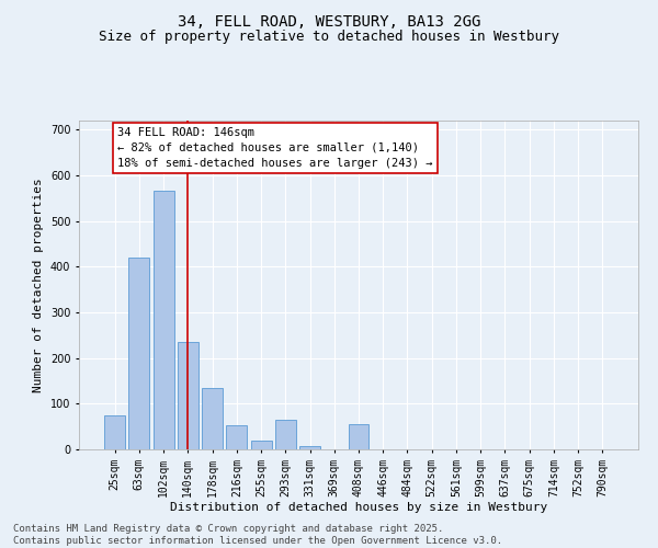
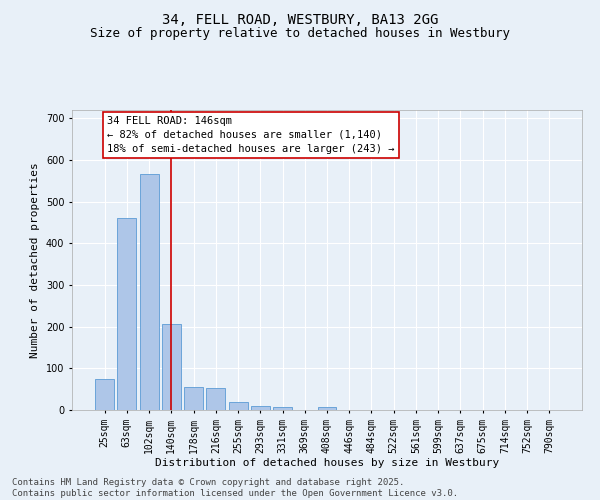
63sqm: 420 -> 462
140sqm: 235 -> 207
178sqm: 135 -> 55
293sqm: 65 -> 10
408sqm: 55 -> 7
